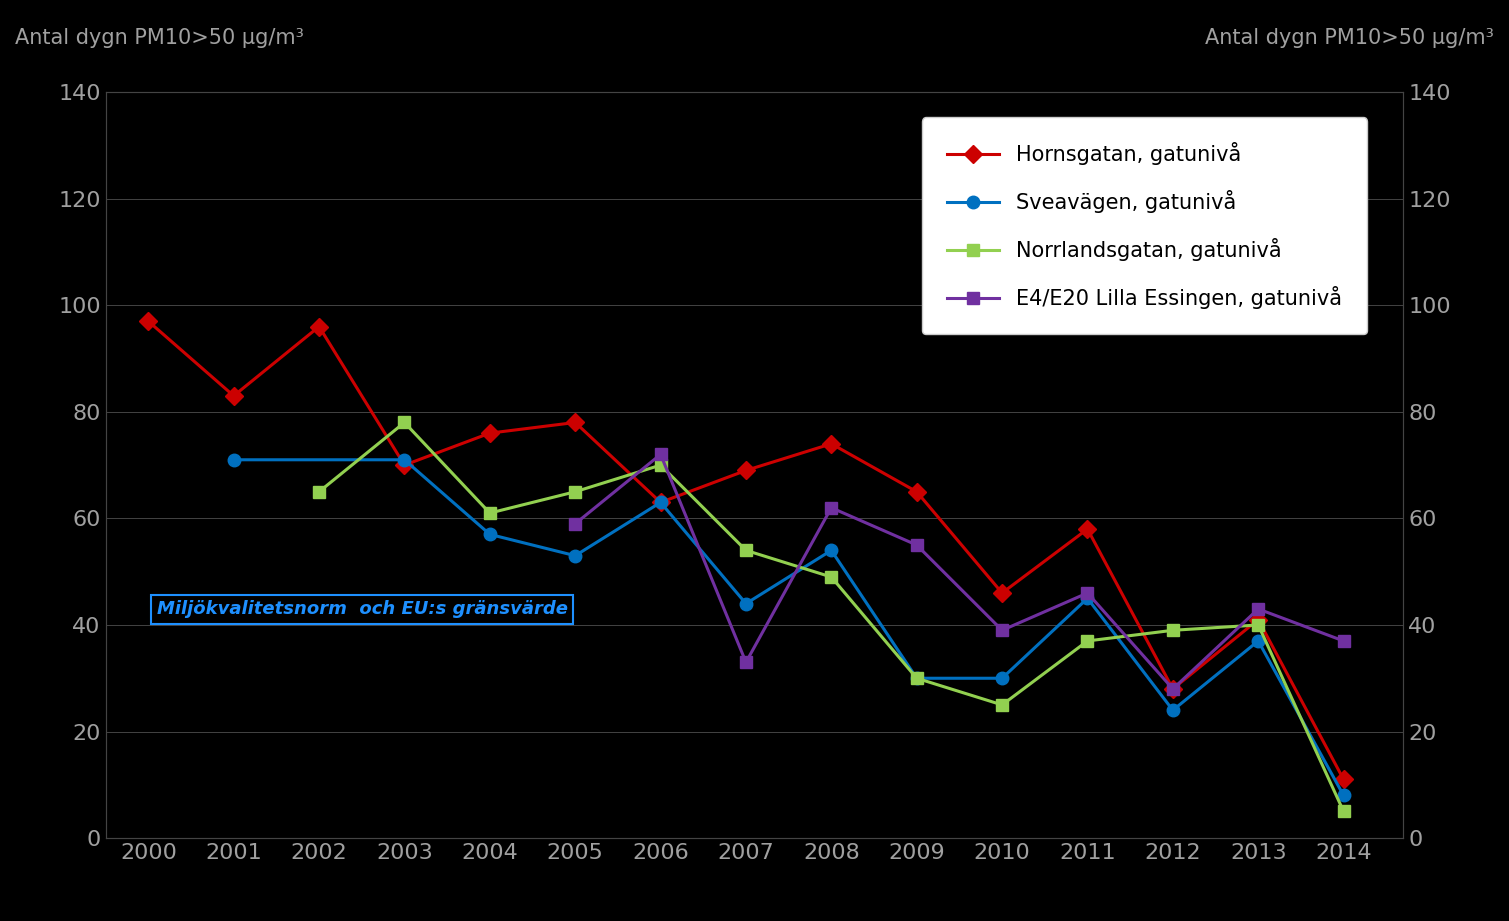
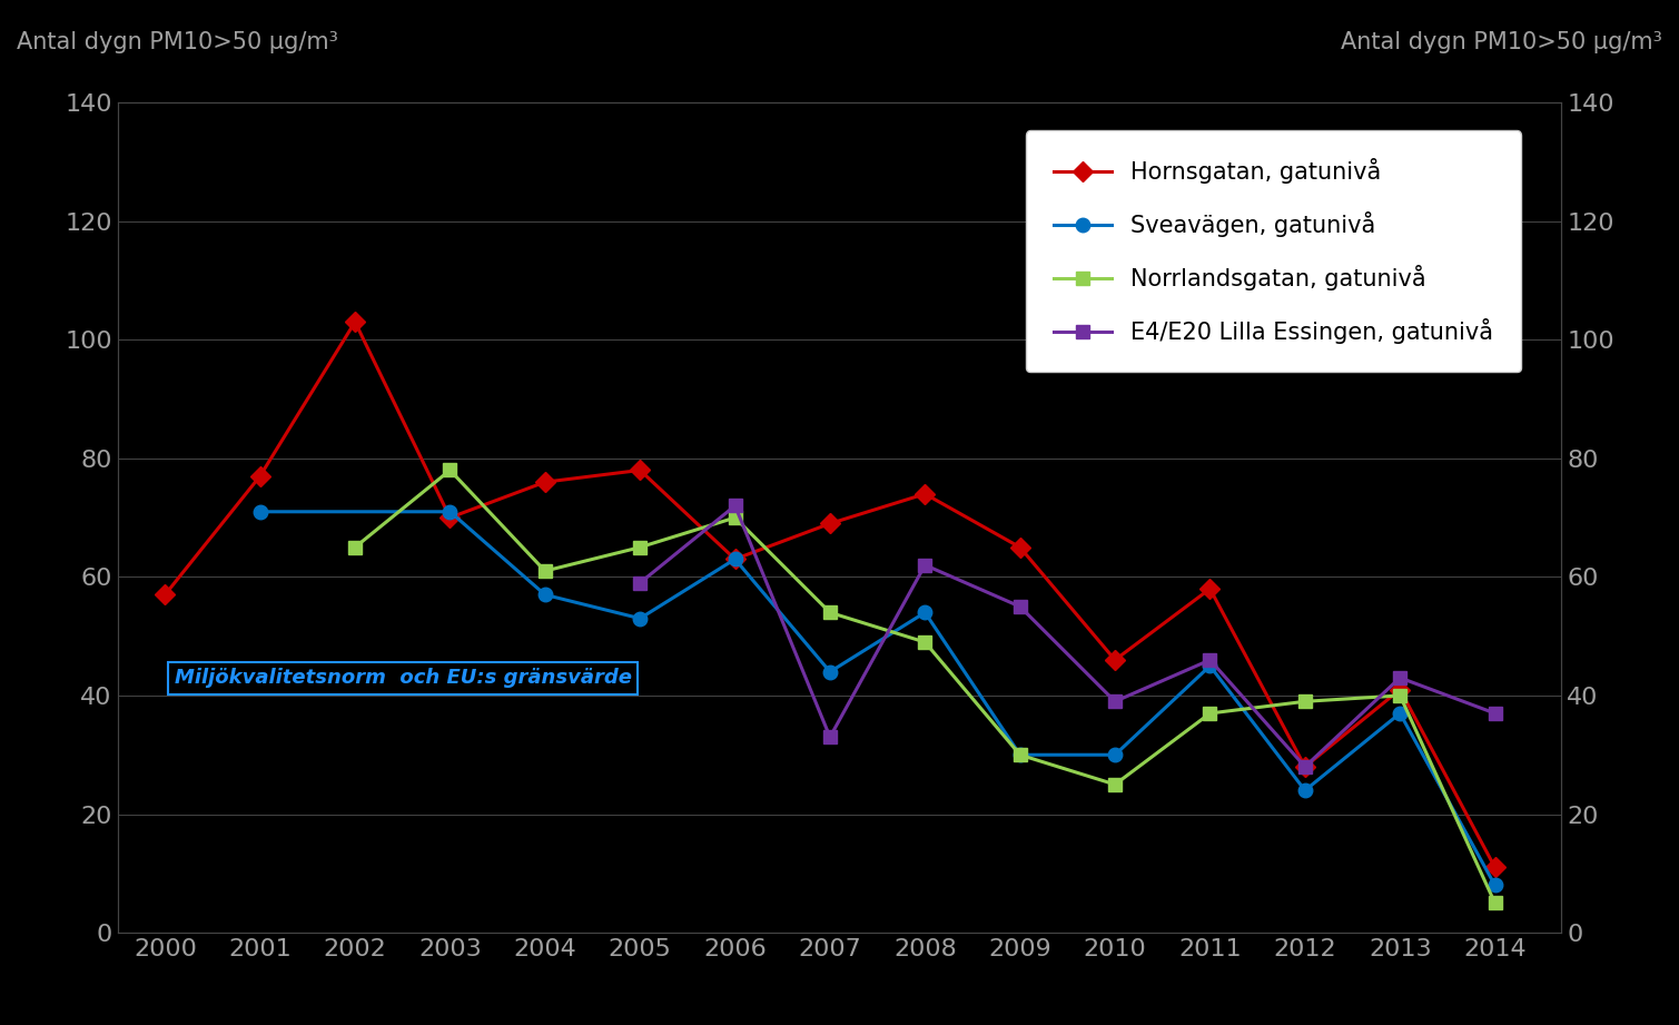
Hornsgatan, gatunivå/2000: 97 -> 57
Hornsgatan, gatunivå/2001: 83 -> 77
Hornsgatan, gatunivå/2002: 96 -> 103
